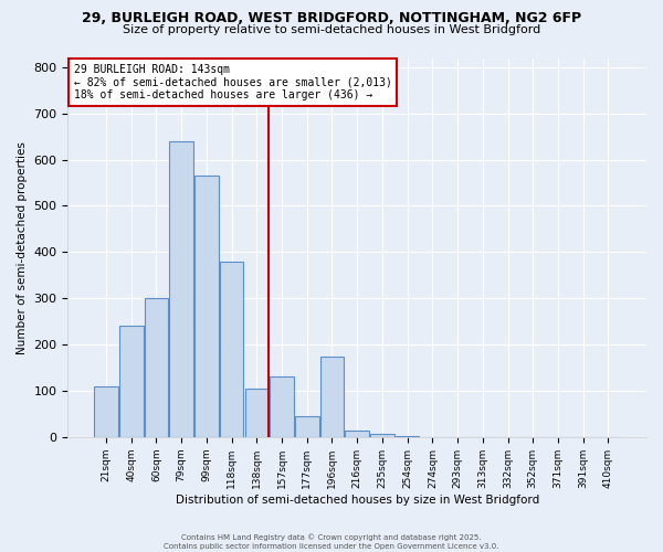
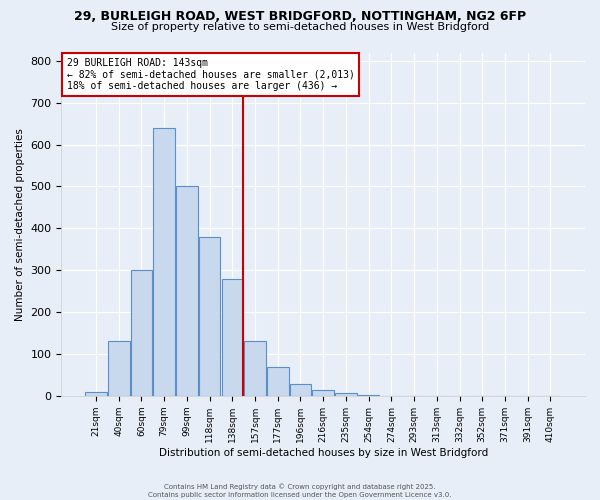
21sqm: 110 -> 10
40sqm: 240 -> 130
99sqm: 565 -> 500
138sqm: 105 -> 280
177sqm: 45 -> 70
196sqm: 175 -> 28
